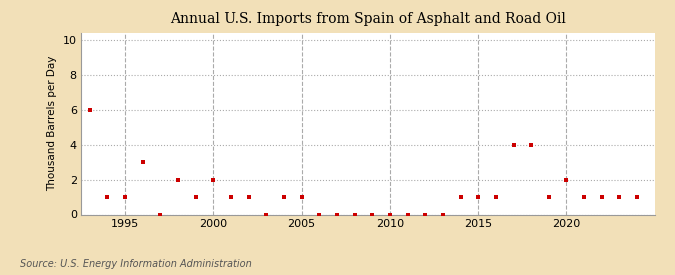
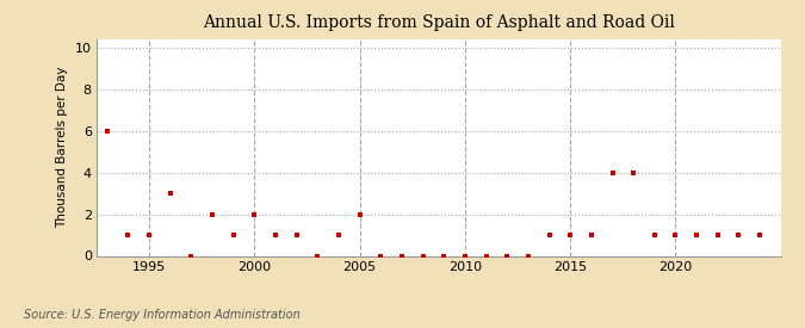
2005: 1 -> 2
2020: 2 -> 1
